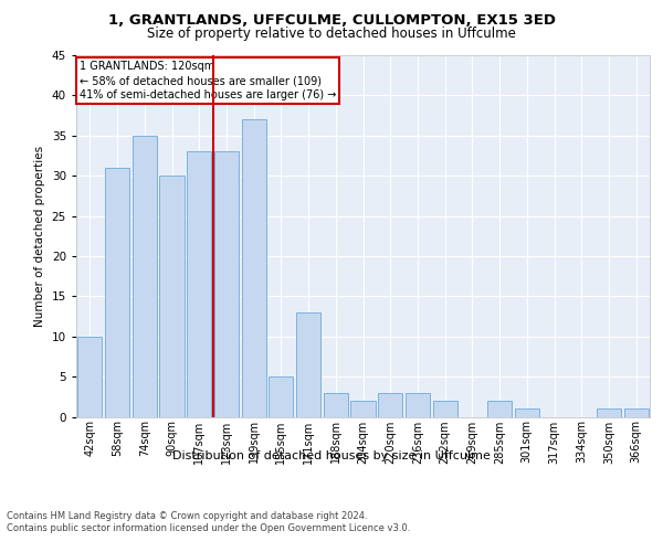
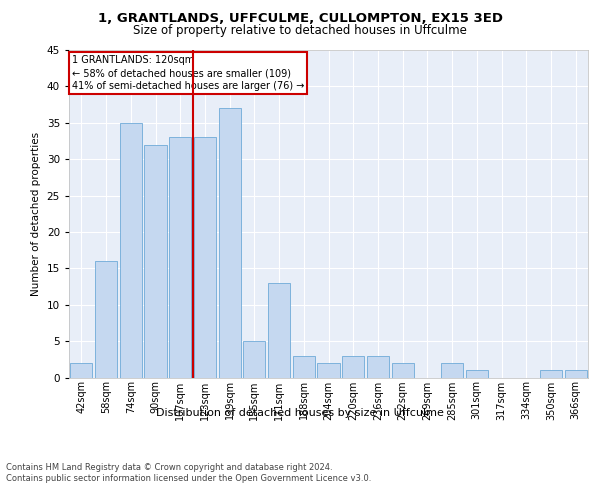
42sqm: 10 -> 2
58sqm: 31 -> 16
90sqm: 30 -> 32
